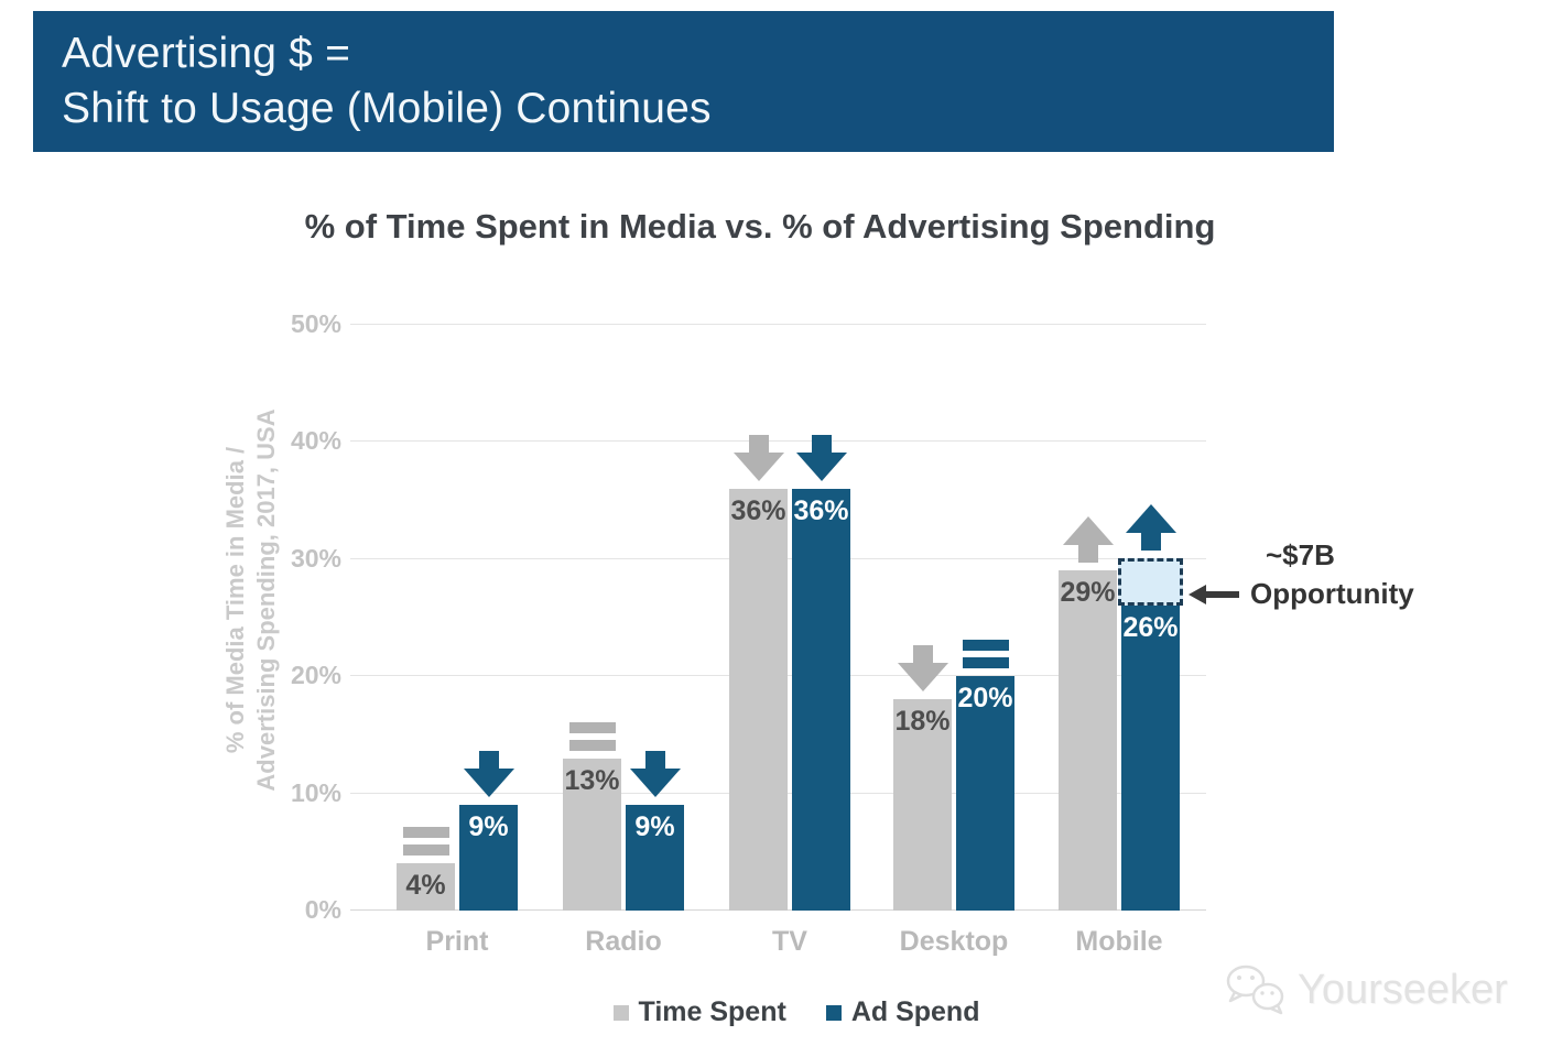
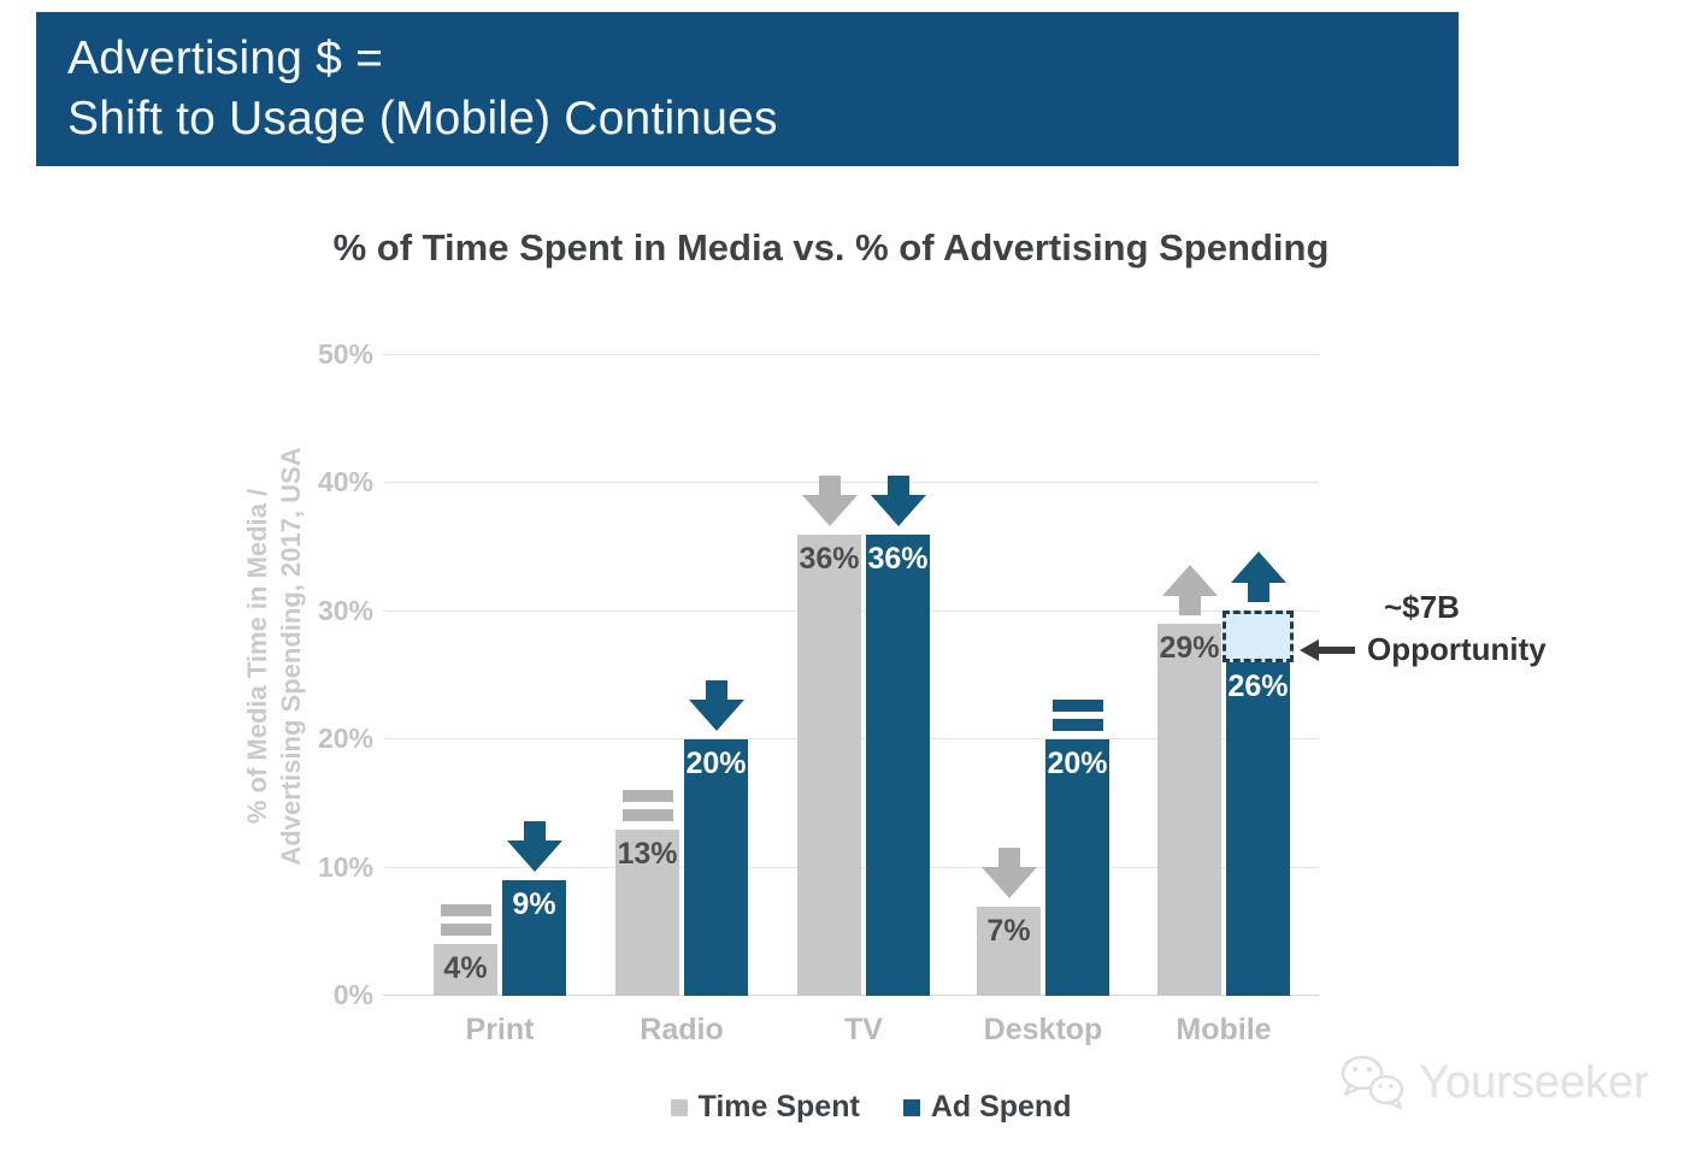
Ad Spend/Radio: 9% -> 20%
Time Spent/Desktop: 18% -> 7%
